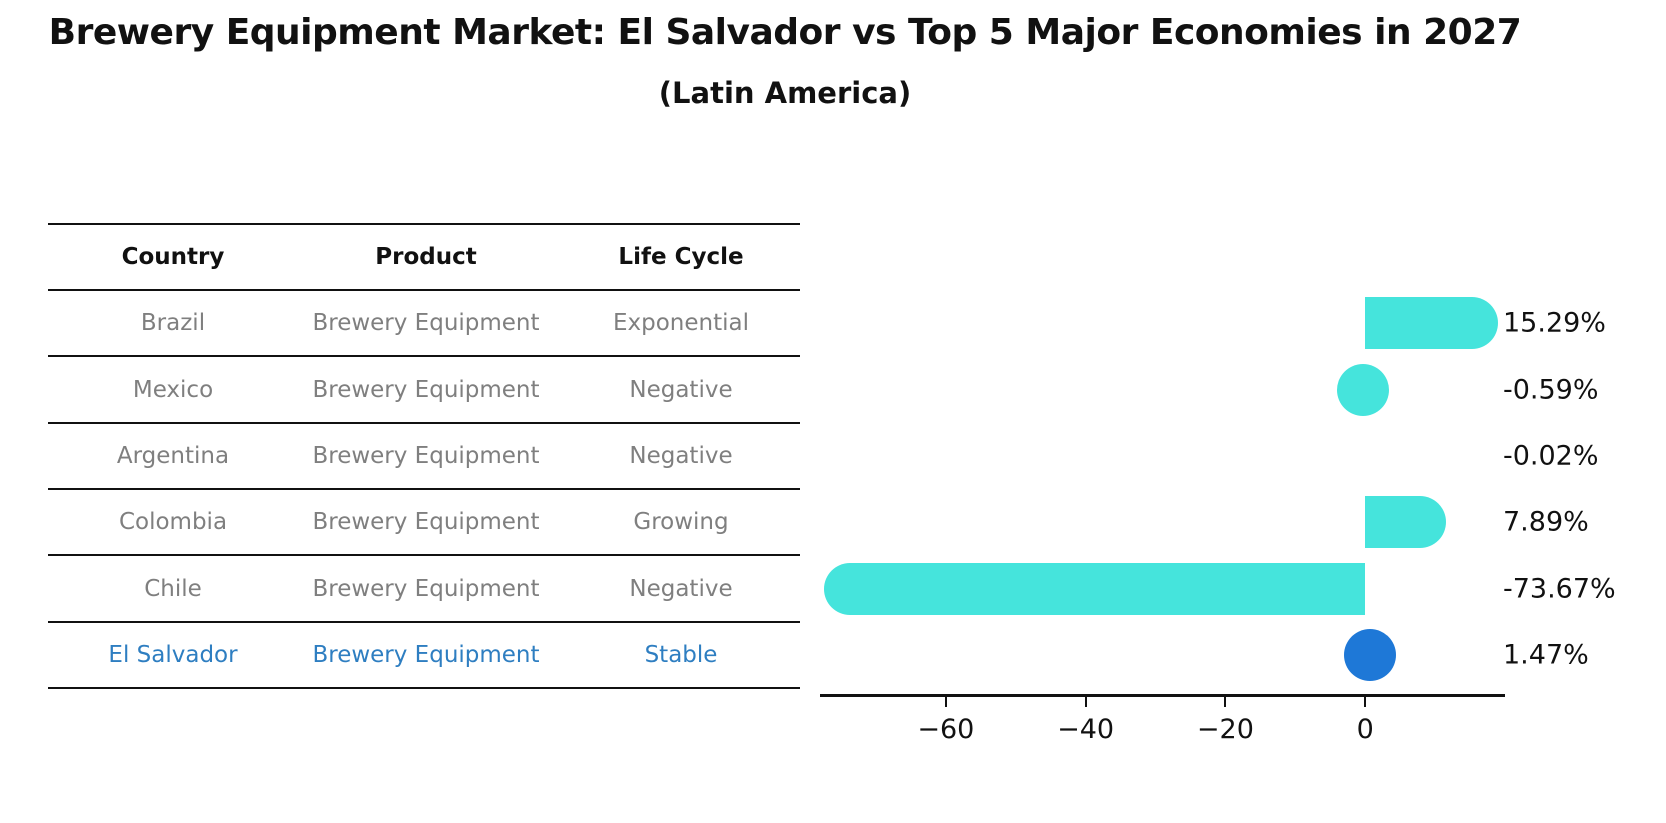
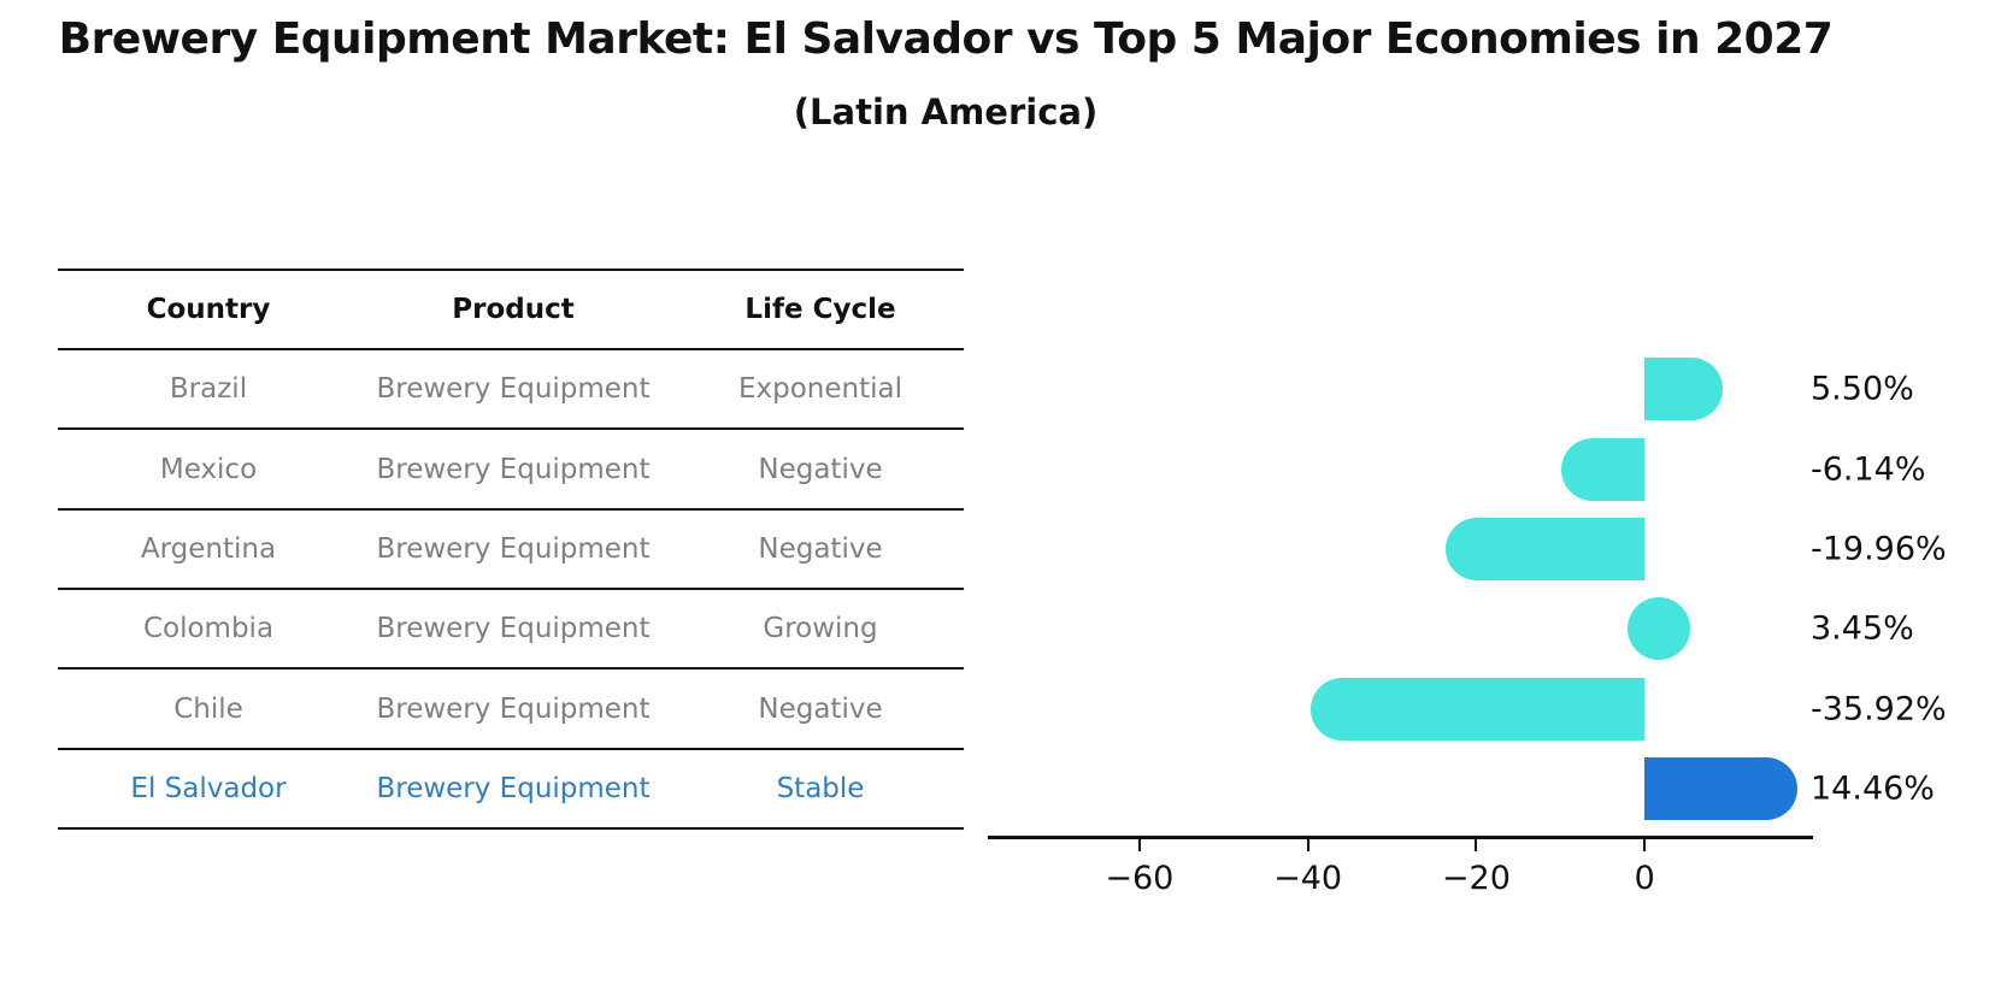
Brazil: 15.29% -> 5.50%
Mexico: -0.59% -> -6.14%
Argentina: -0.02% -> -19.96%
Colombia: 7.89% -> 3.45%
Chile: -73.67% -> -35.92%
El Salvador: 1.47% -> 14.46%
